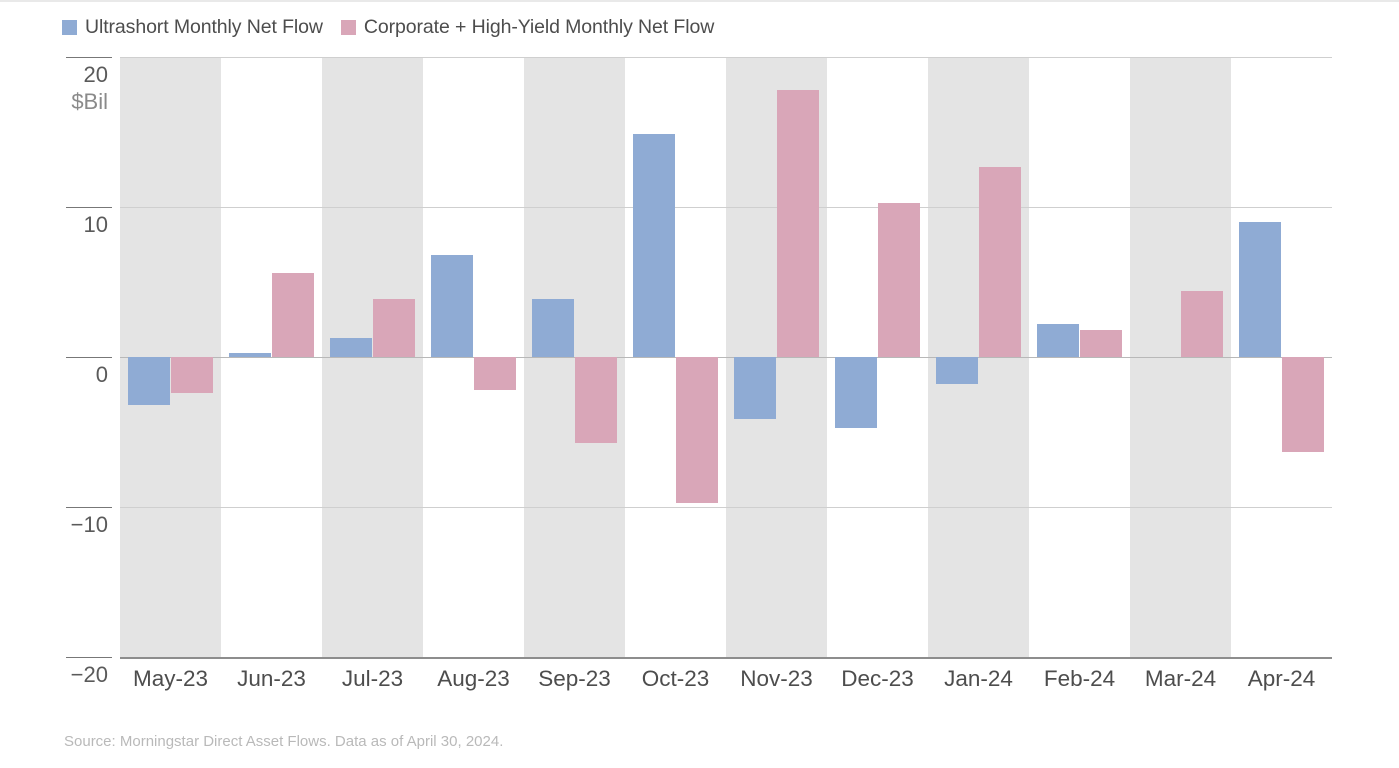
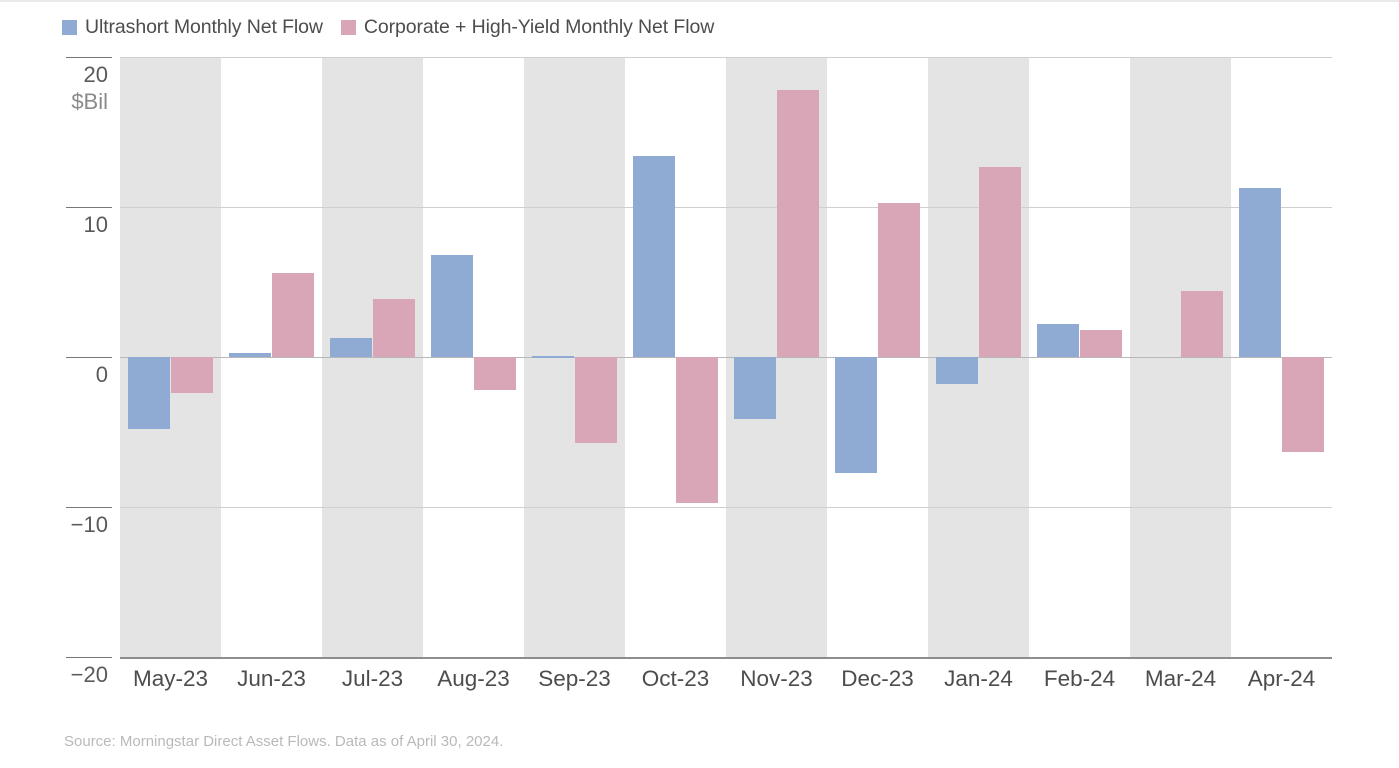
Ultrashort Monthly Net Flow/May-23: -3.2 -> -4.8
Ultrashort Monthly Net Flow/Sep-23: 3.9 -> 0.1
Ultrashort Monthly Net Flow/Oct-23: 14.9 -> 13.4
Ultrashort Monthly Net Flow/Dec-23: -4.7 -> -7.7
Ultrashort Monthly Net Flow/Apr-24: 9.0 -> 11.3
